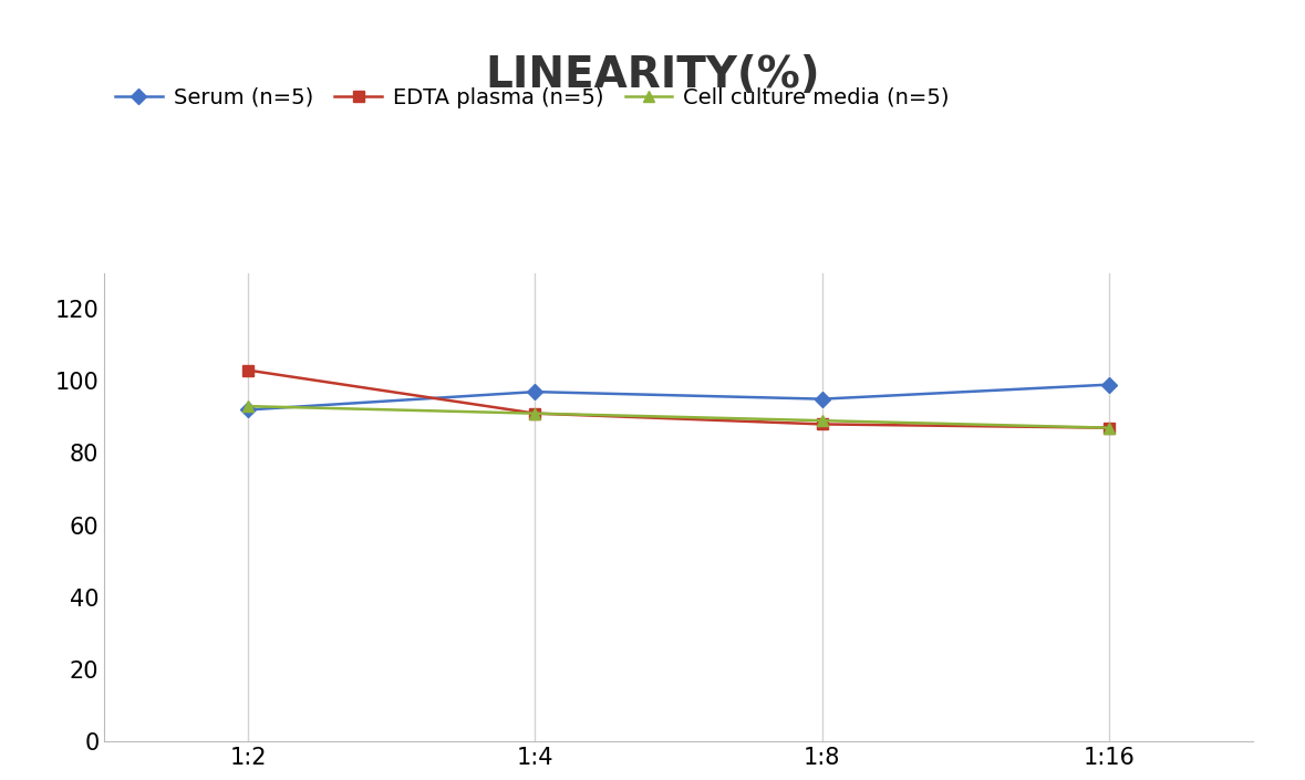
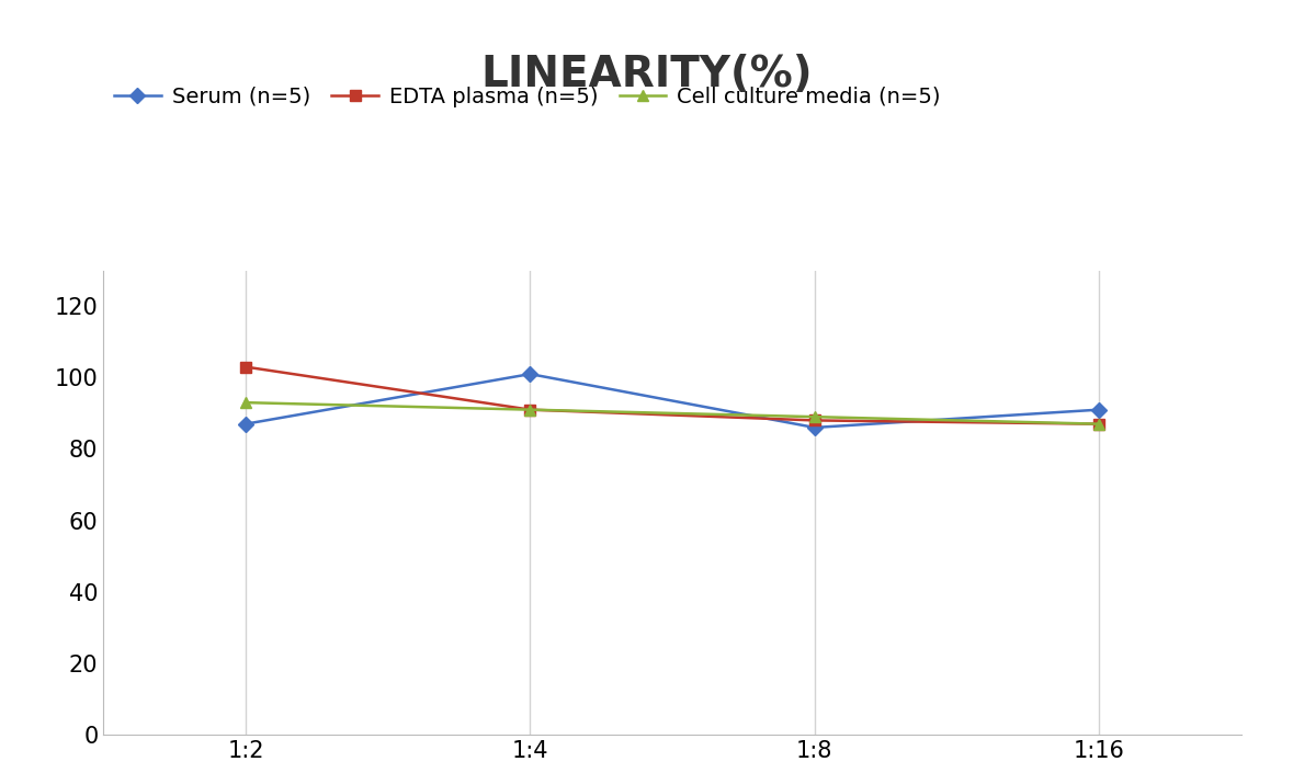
Serum (n=5)/1:2: 92 -> 87
Serum (n=5)/1:4: 97 -> 101
Serum (n=5)/1:8: 95 -> 86
Serum (n=5)/1:16: 99 -> 91
